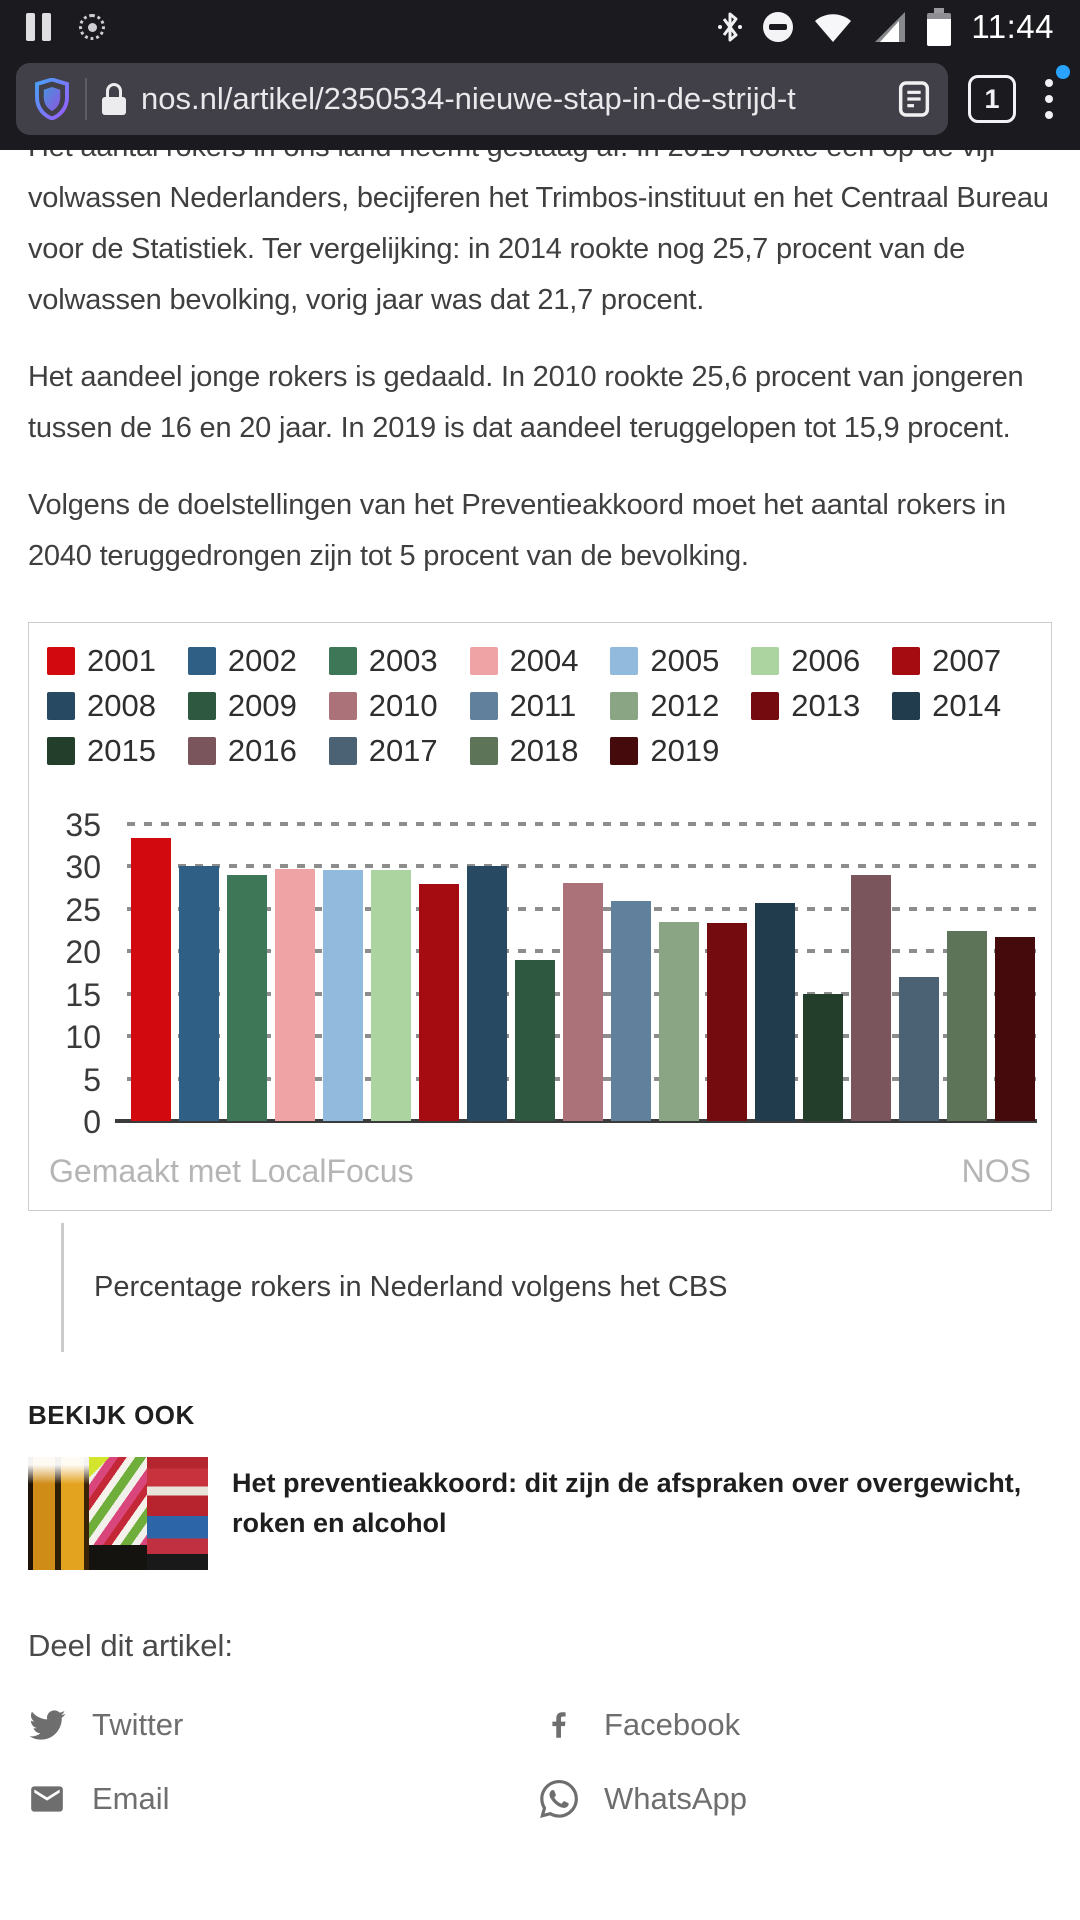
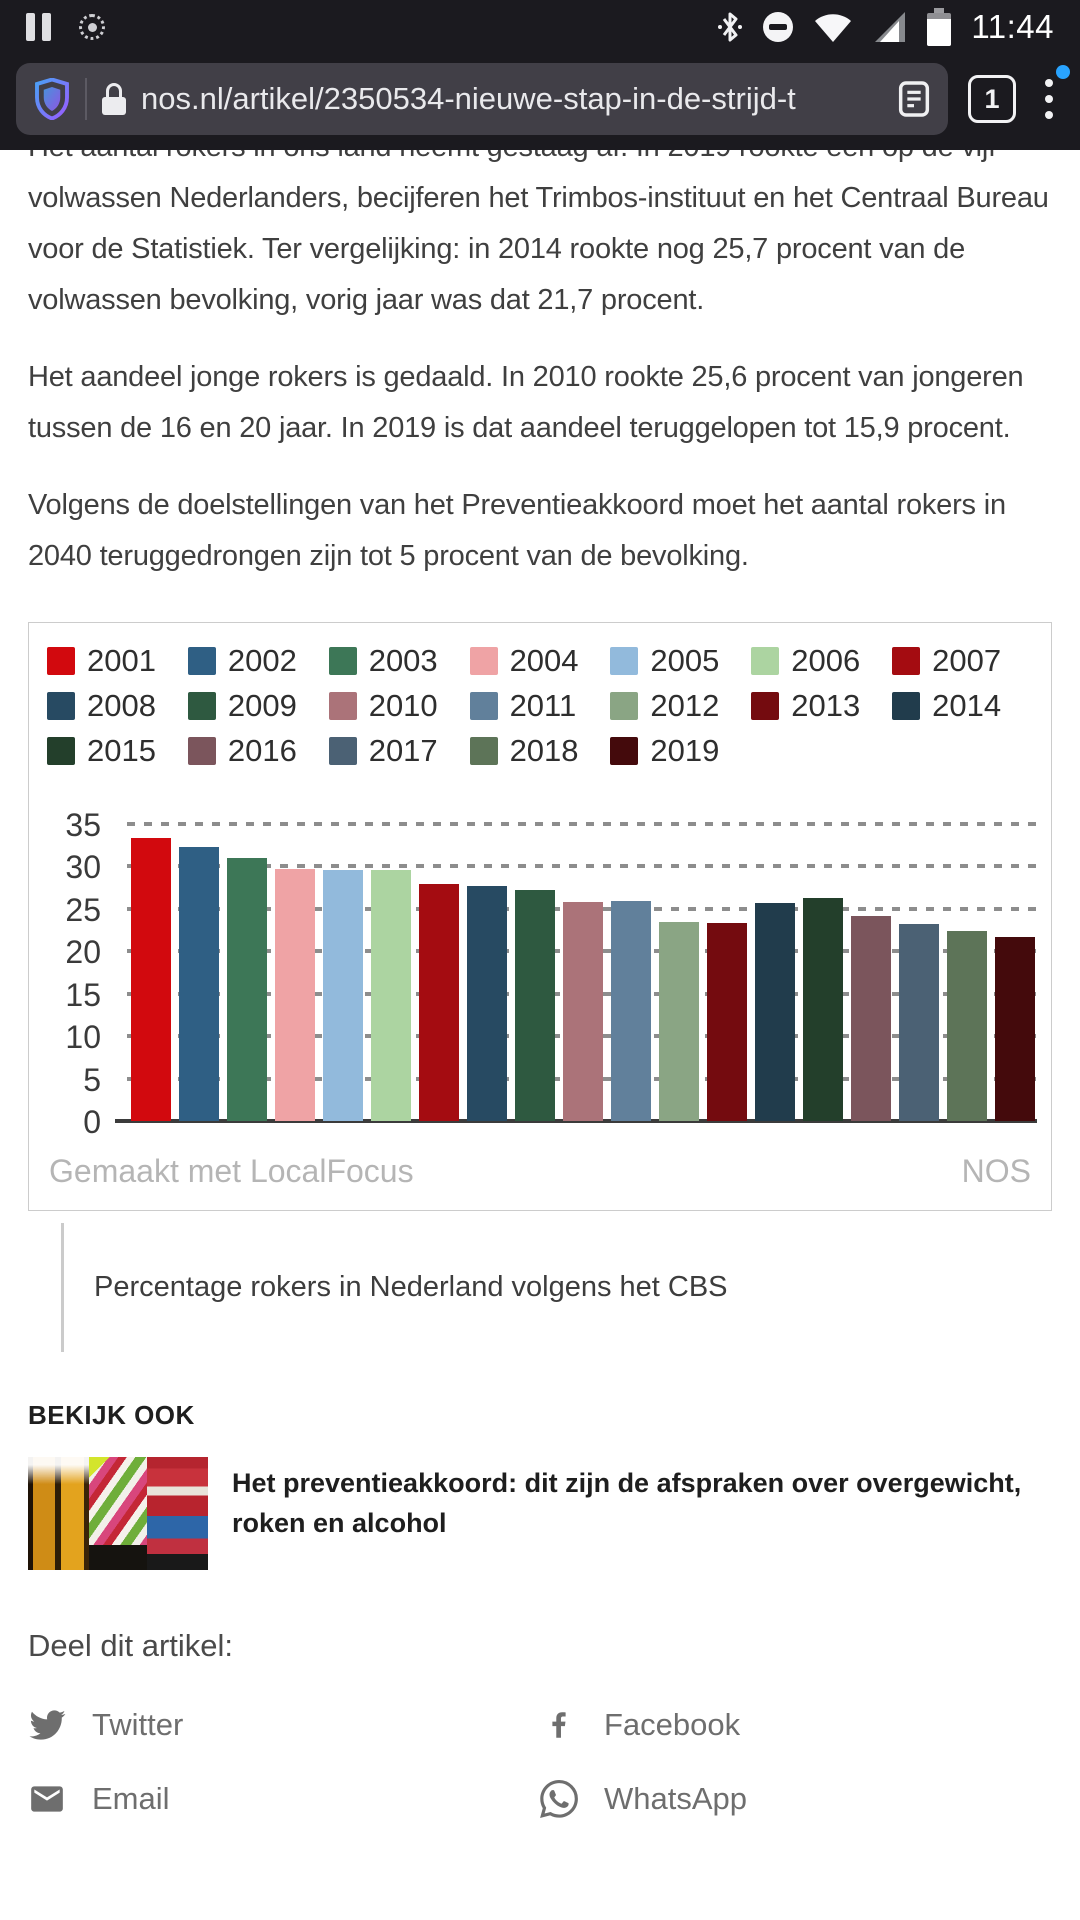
2002: 30 -> 32
2003: 29 -> 31
2008: 30 -> 28
2009: 19 -> 27
2010: 28 -> 26
2015: 15 -> 26
2016: 29 -> 24
2017: 17 -> 23
